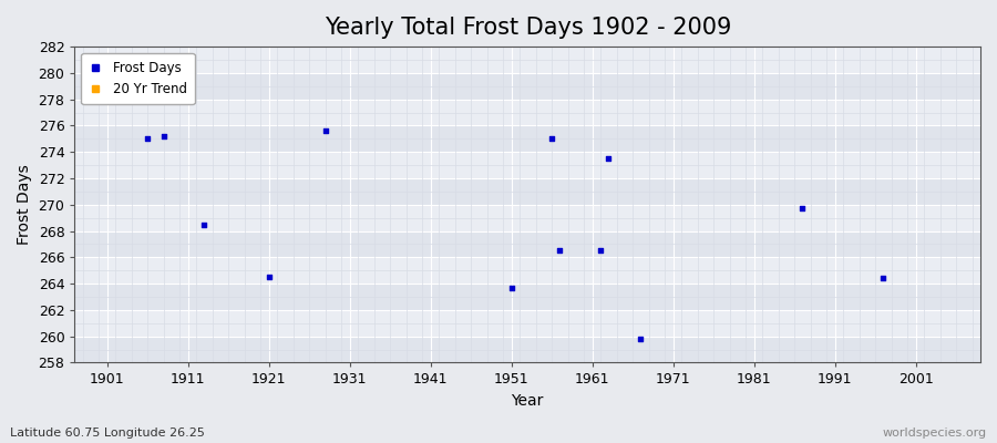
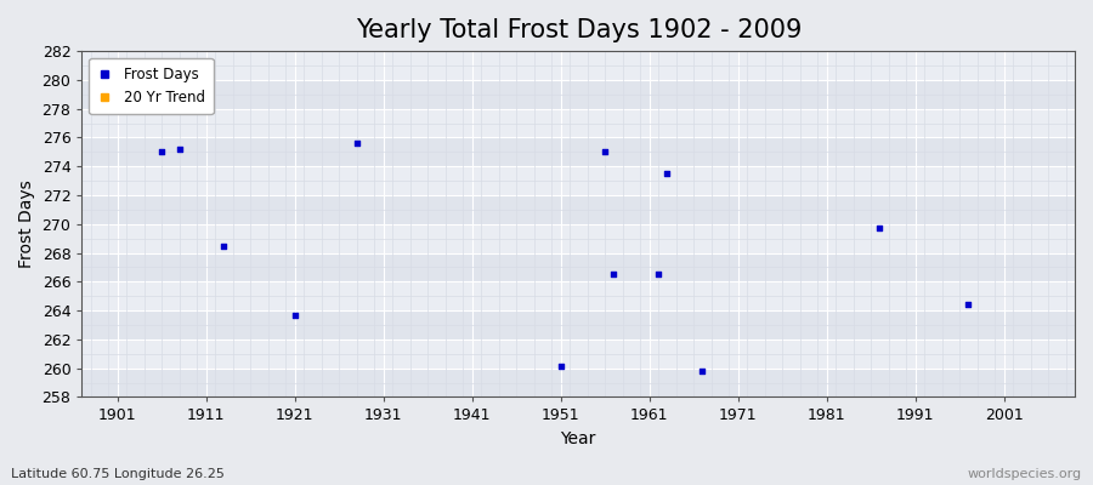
1921: 264.5 -> 263.7
1951: 263.7 -> 260.1
